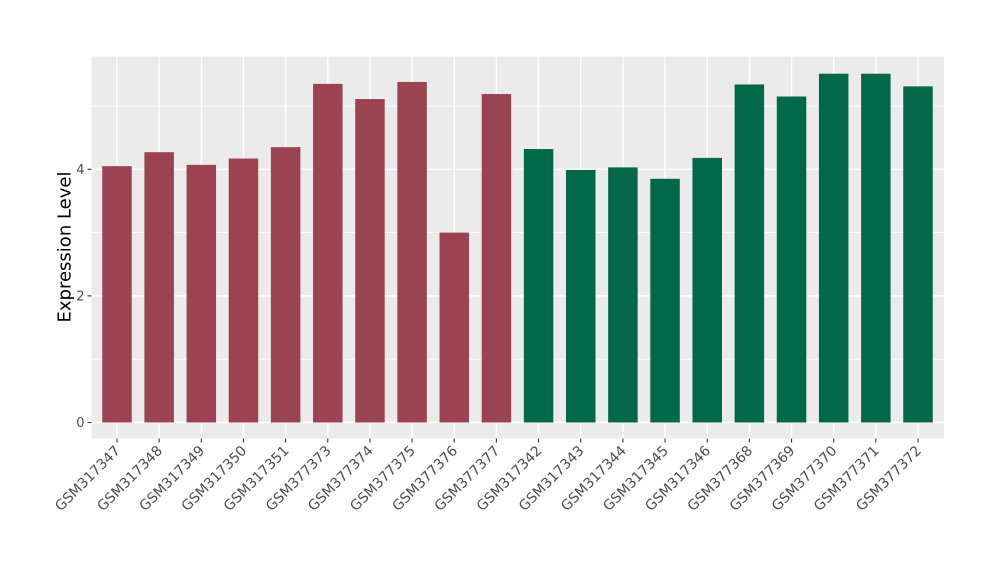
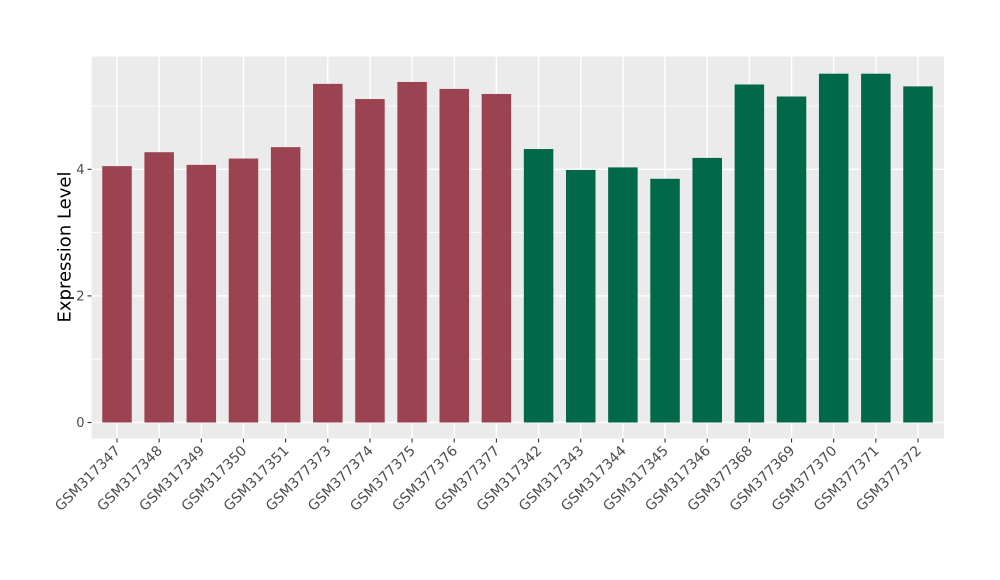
GSM377376: 3.0 -> 5.3
